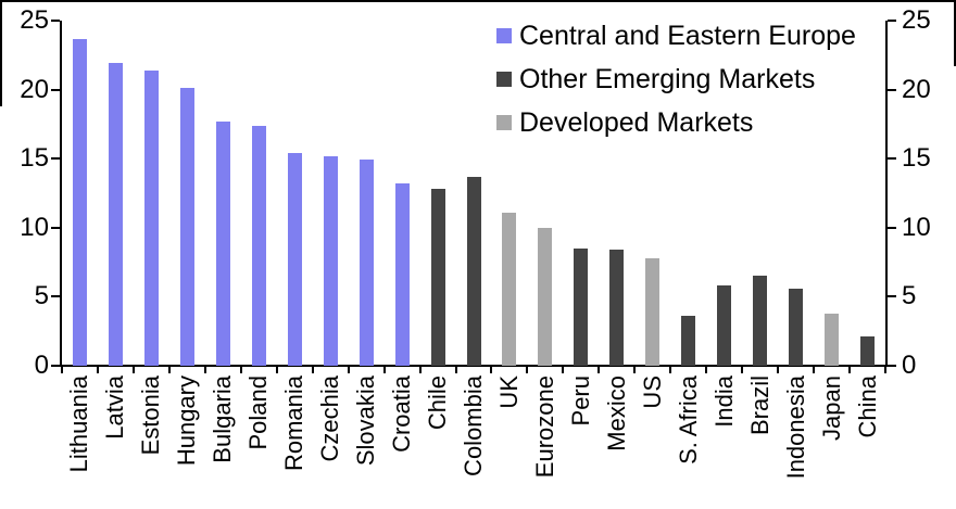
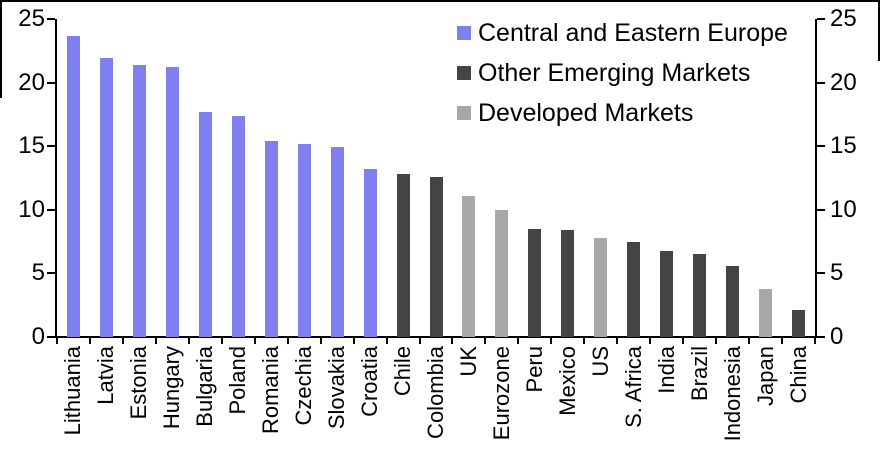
Hungary: 20.1 -> 21.2
Colombia: 13.7 -> 12.6
S. Africa: 3.6 -> 7.5
India: 5.8 -> 6.8
